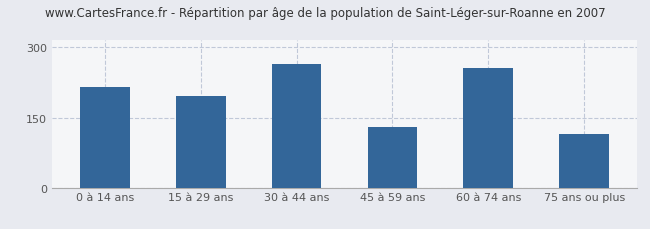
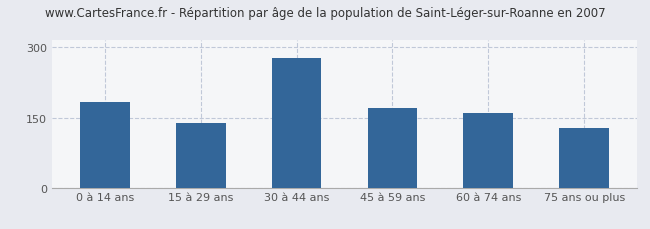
0 à 14 ans: 215 -> 183
15 à 29 ans: 195 -> 138
30 à 44 ans: 265 -> 278
45 à 59 ans: 130 -> 170
60 à 74 ans: 255 -> 160
75 ans ou plus: 115 -> 128
